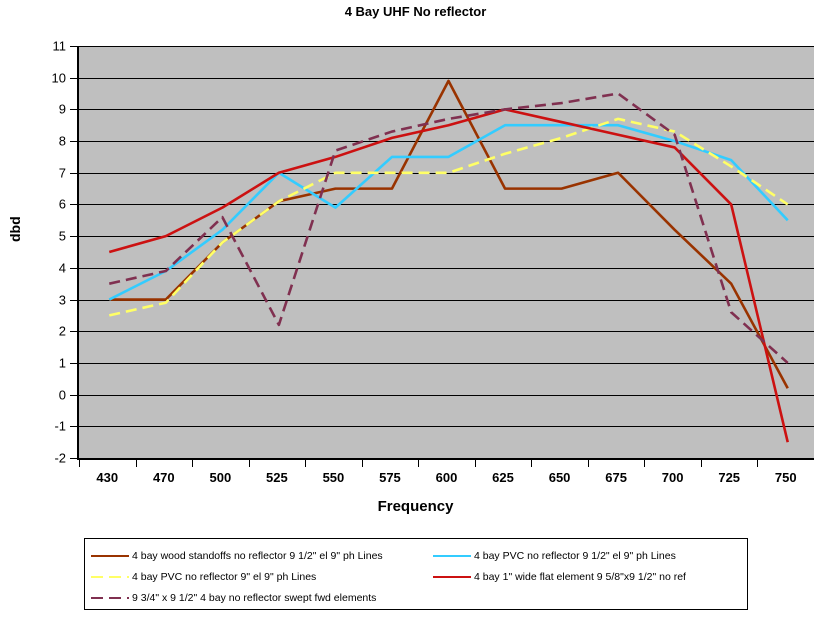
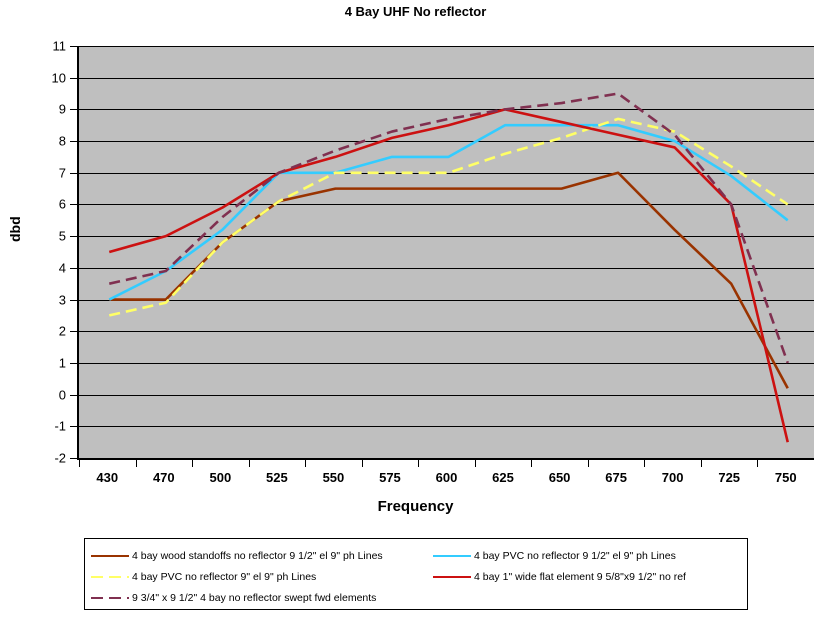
9 3/4" x 9 1/2" 4 bay no reflector swept fwd elements/525: 2.2 -> 7.0
4 bay PVC no reflector 9 1/2" el 9" ph Lines/550: 5.9 -> 7.0
4 bay wood standoffs no reflector 9 1/2" el 9" ph Lines/600: 9.9 -> 6.5
4 bay PVC no reflector 9 1/2" el 9" ph Lines/725: 7.4 -> 6.9
9 3/4" x 9 1/2" 4 bay no reflector swept fwd elements/725: 2.6 -> 6.0
